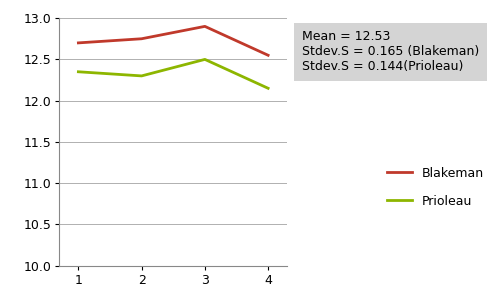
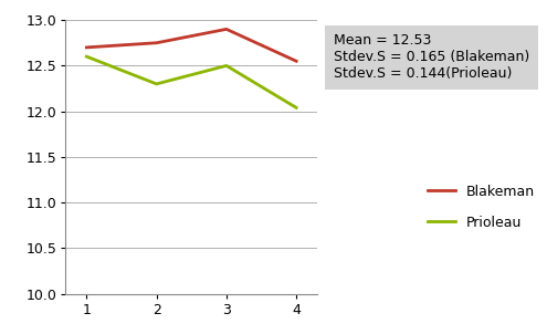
Prioleau/1: 12.35 -> 12.60
Prioleau/4: 12.15 -> 12.04
